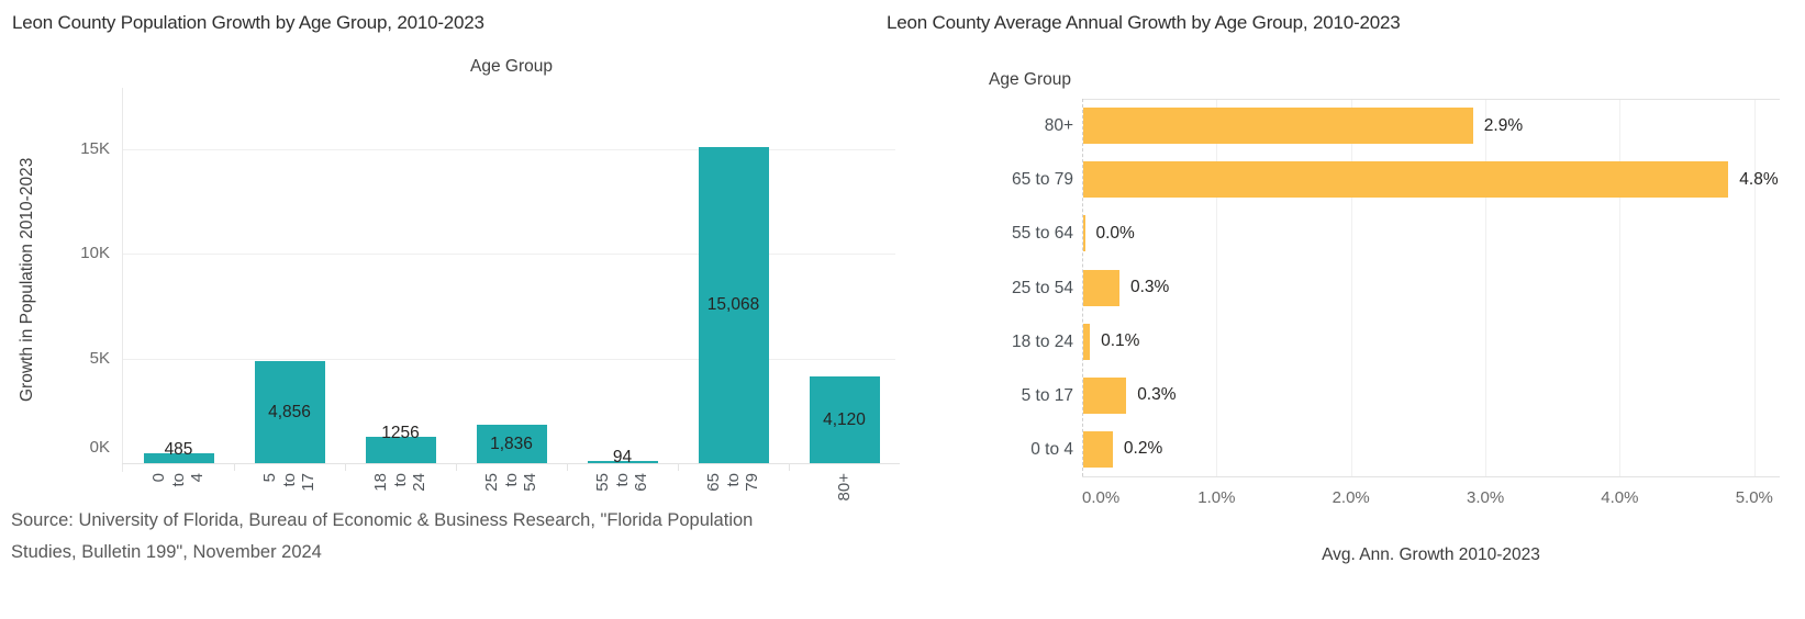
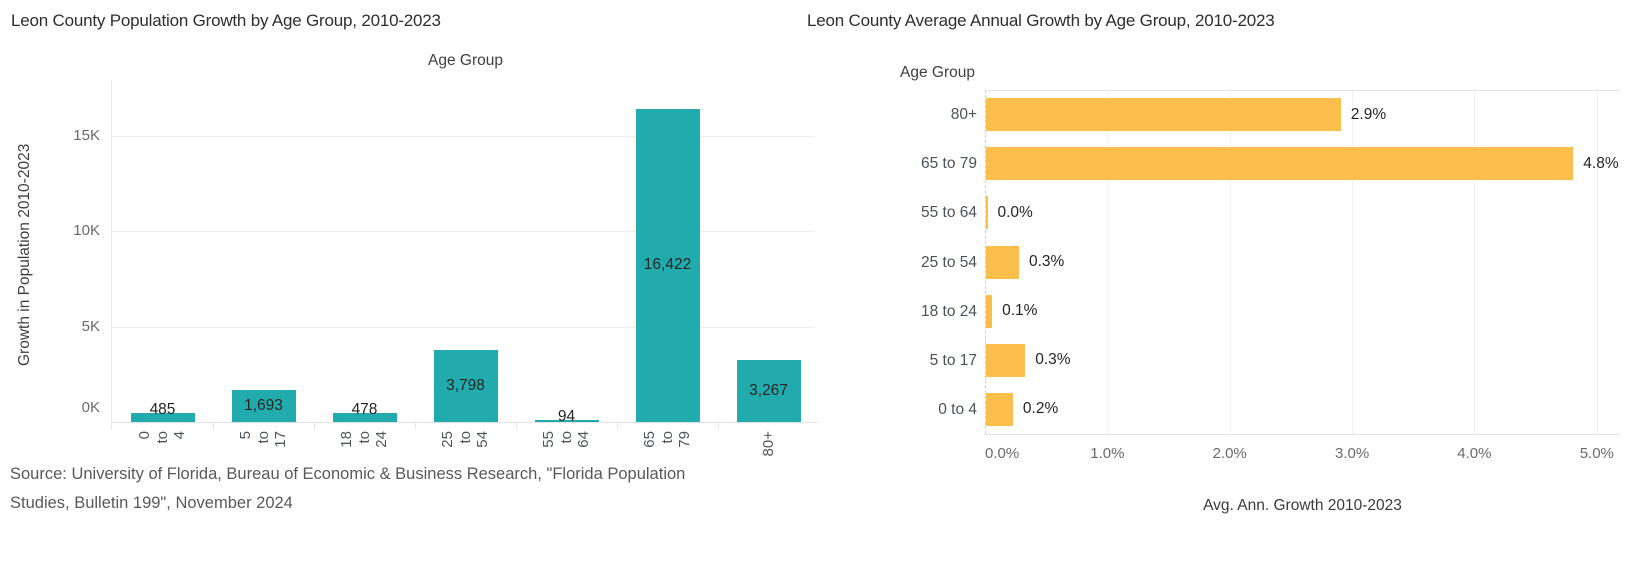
Leon County Population Growth by Age Group, 2010-2023/5 to 17: 4,856 -> 1,693
Leon County Population Growth by Age Group, 2010-2023/18 to 24: 1256 -> 478
Leon County Population Growth by Age Group, 2010-2023/25 to 54: 1,836 -> 3,798
Leon County Population Growth by Age Group, 2010-2023/65 to 79: 15,068 -> 16,422
Leon County Population Growth by Age Group, 2010-2023/80+: 4,120 -> 3,267
